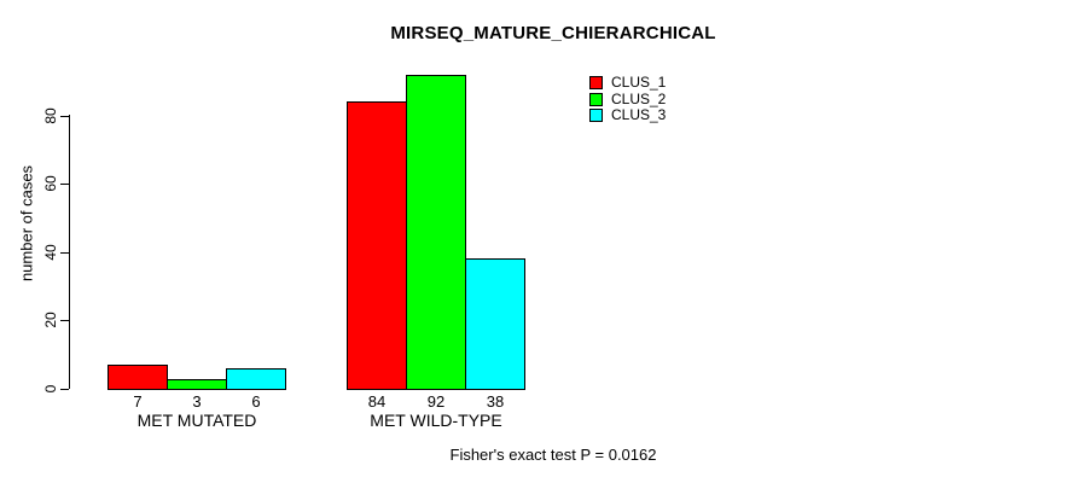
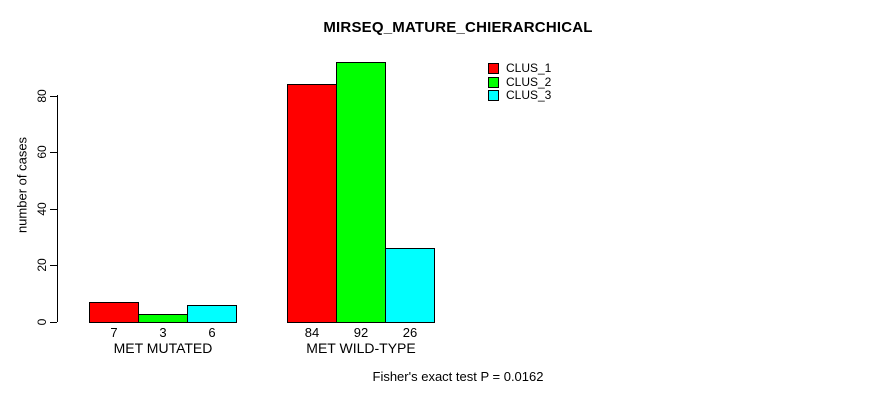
CLUS_3/MET WILD-TYPE: 38 -> 26
